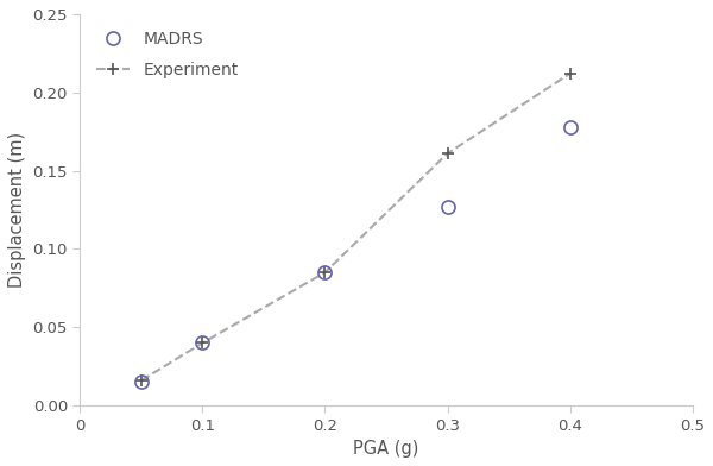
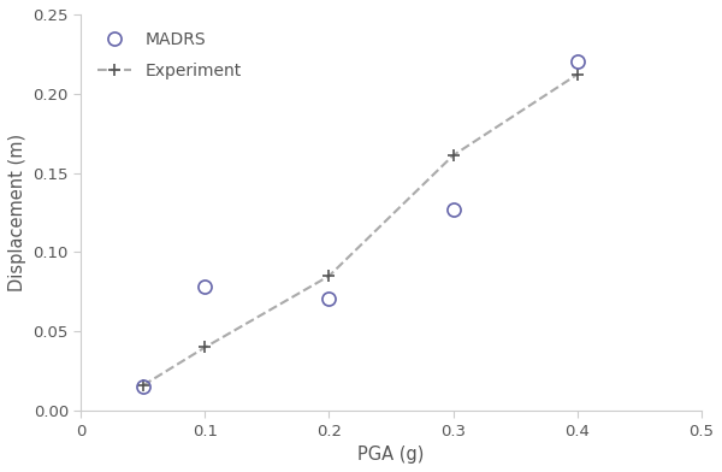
MADRS/0.1: 0.040 -> 0.078
MADRS/0.2: 0.085 -> 0.071
MADRS/0.4: 0.178 -> 0.220
